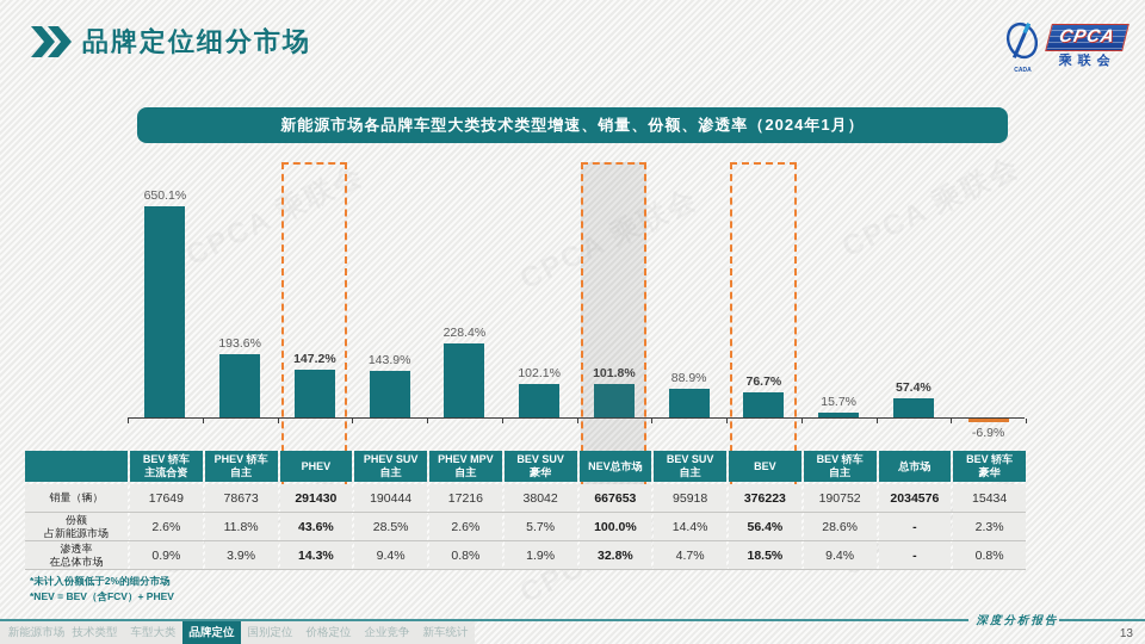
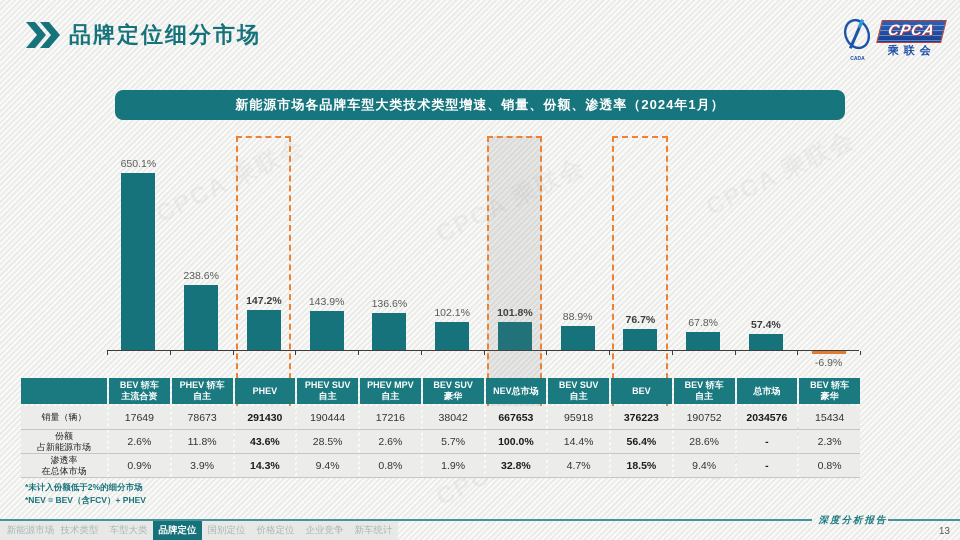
PHEV 轿车 自主: 193.6% -> 238.6%
PHEV MPV 自主: 228.4% -> 136.6%
BEV 轿车 自主: 15.7% -> 67.8%
